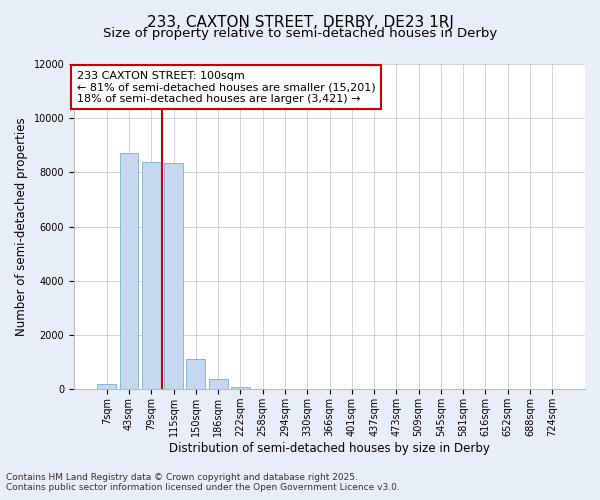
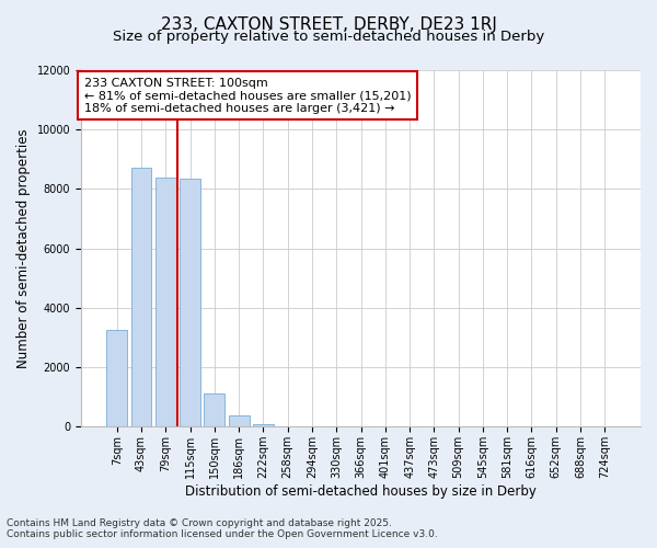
7sqm: 200 -> 3250
